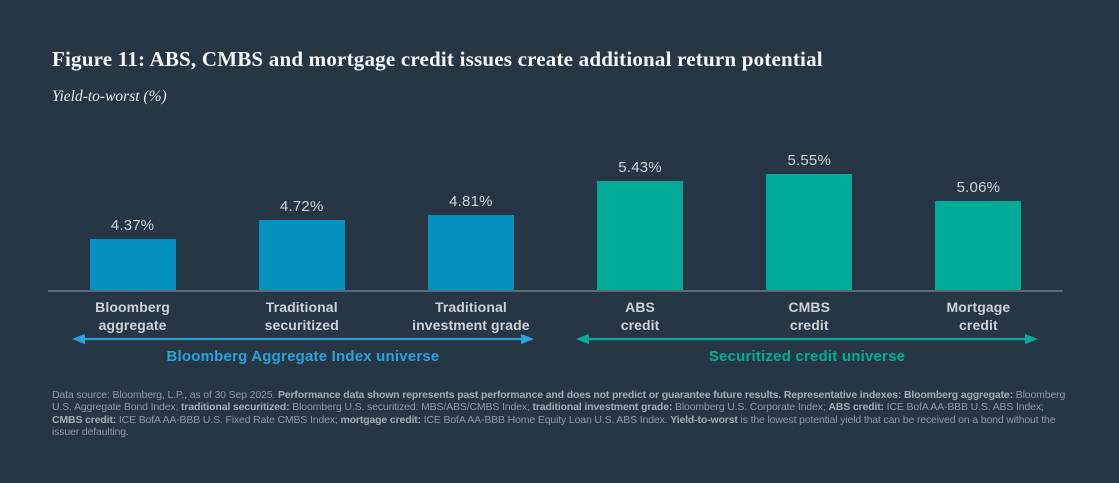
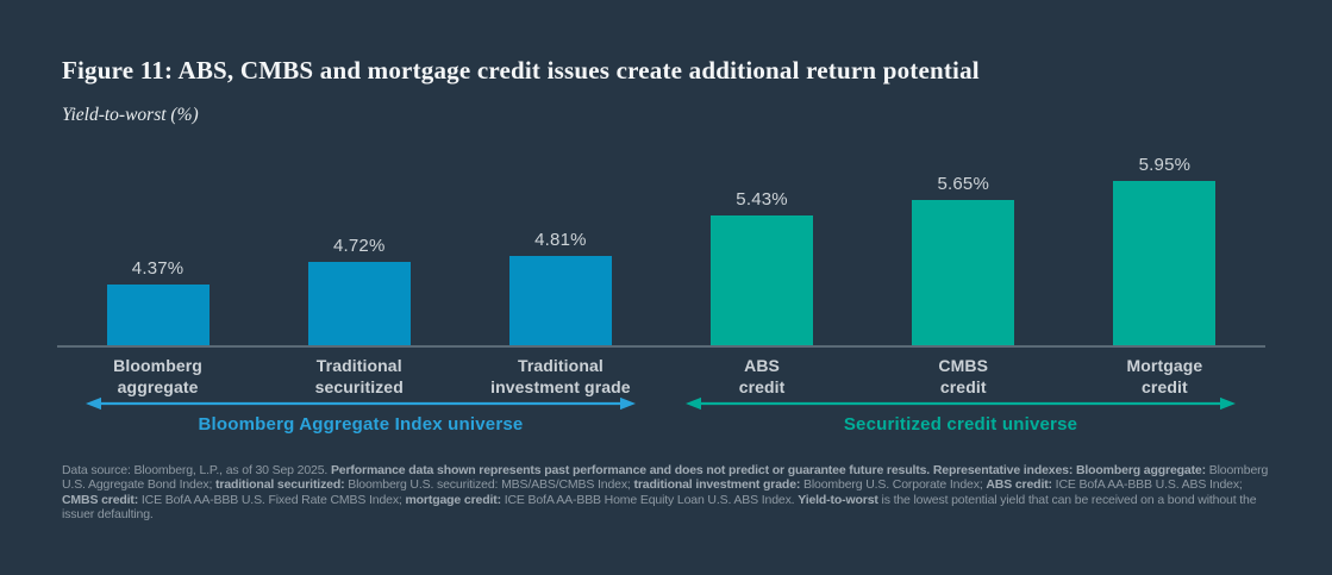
CMBS credit: 5.55% -> 5.65%
Mortgage credit: 5.06% -> 5.95%
